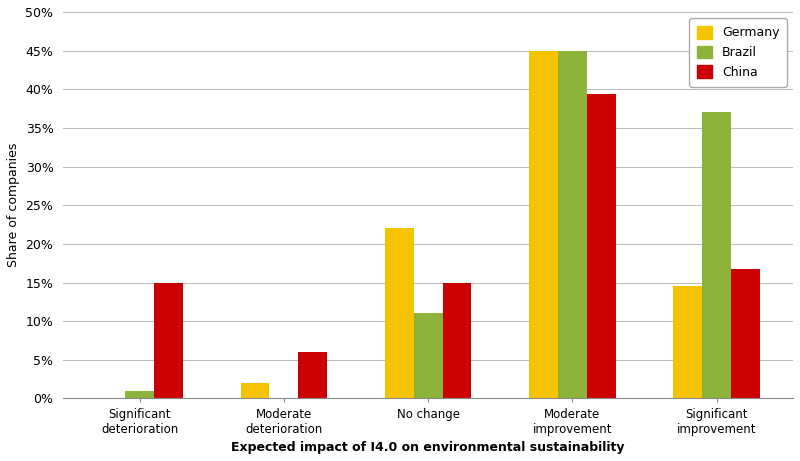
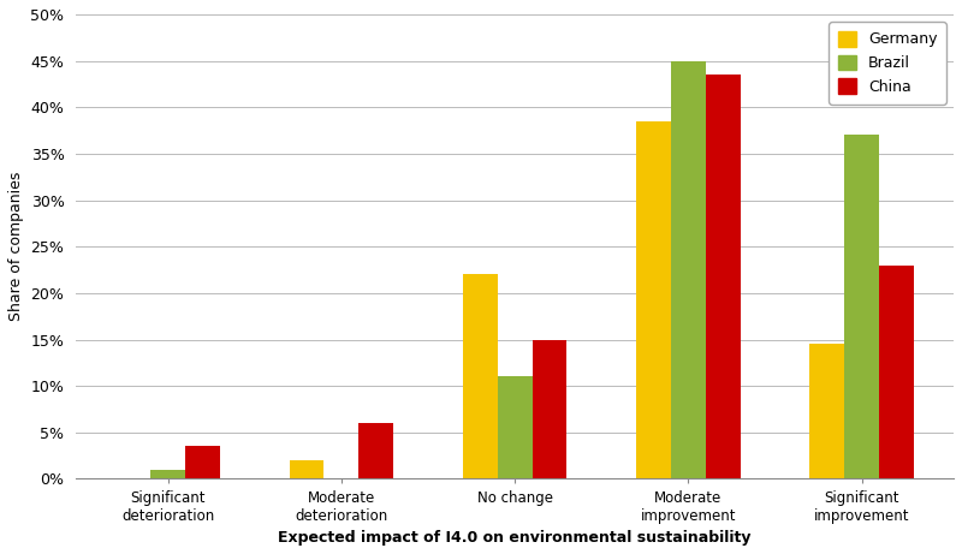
China/Significant deterioration: 15.0% -> 3.5%
Germany/Moderate improvement: 45.0% -> 38.5%
China/Moderate improvement: 39.4% -> 43.5%
China/Significant improvement: 16.8% -> 23.0%
